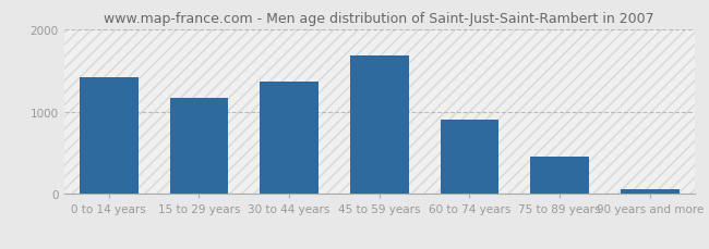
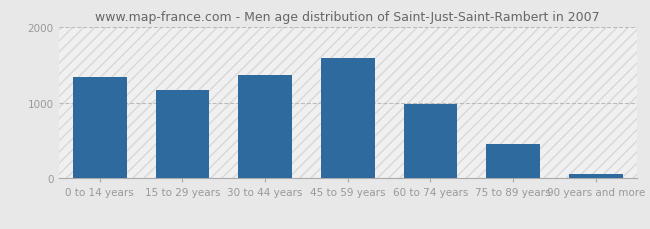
0 to 14 years: 1420 -> 1340
45 to 59 years: 1680 -> 1580
60 to 74 years: 900 -> 980
